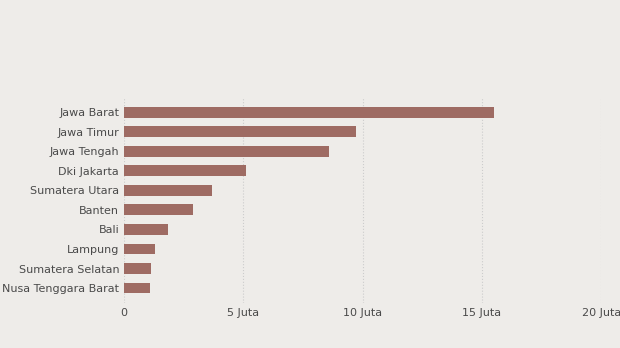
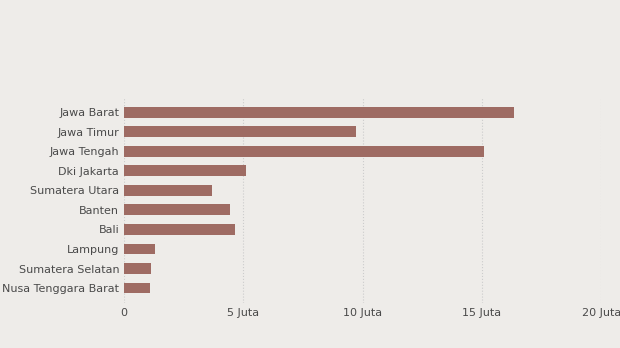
Jawa Barat: 15.50 Juta -> 16.35 Juta
Jawa Tengah: 8.60 Juta -> 15.10 Juta
Banten: 2.90 Juta -> 4.45 Juta
Bali: 1.85 Juta -> 4.65 Juta
